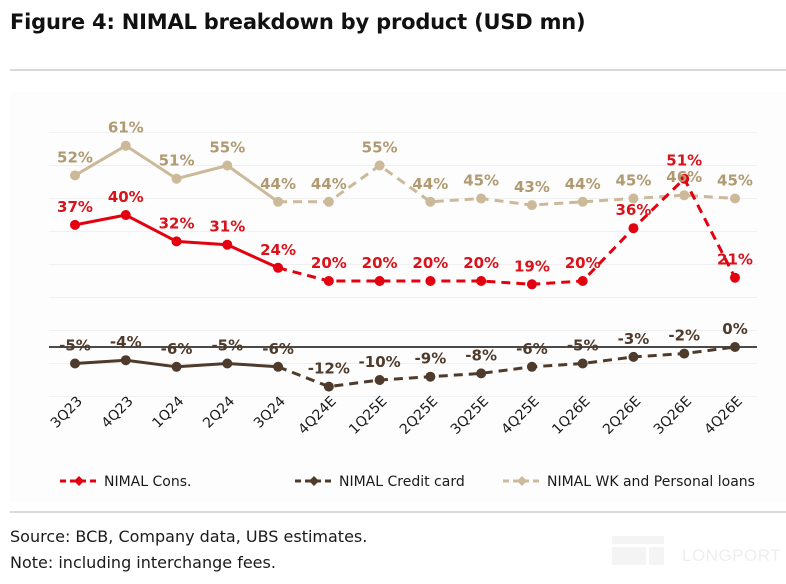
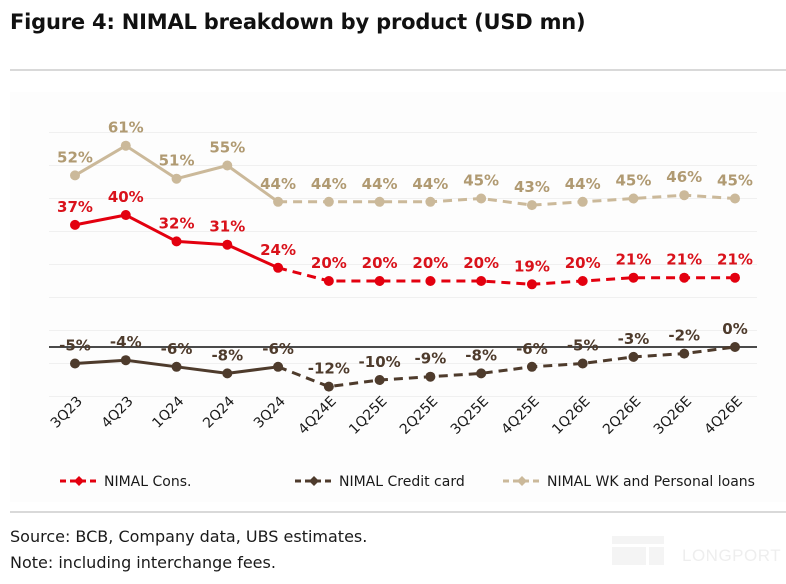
NIMAL Credit card/2Q24: -5% -> -8%
NIMAL WK and Personal loans/1Q25E: 55% -> 44%
NIMAL Cons./2Q26E: 36% -> 21%
NIMAL Cons./3Q26E: 51% -> 21%
